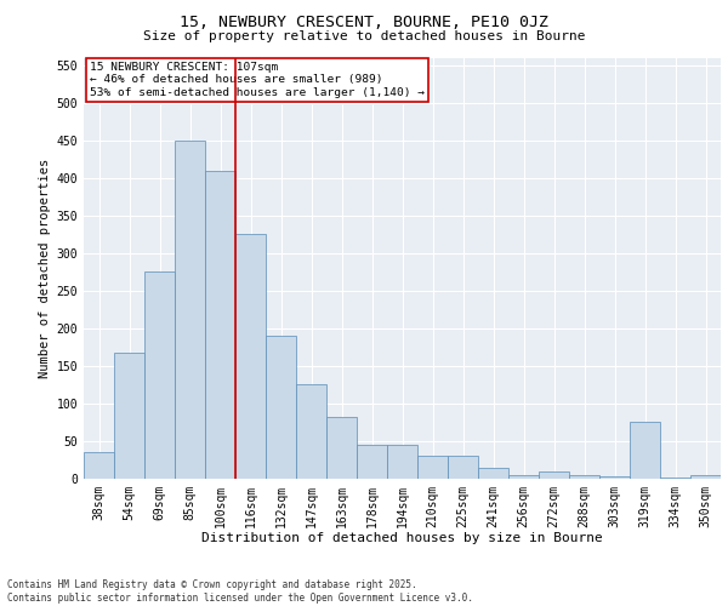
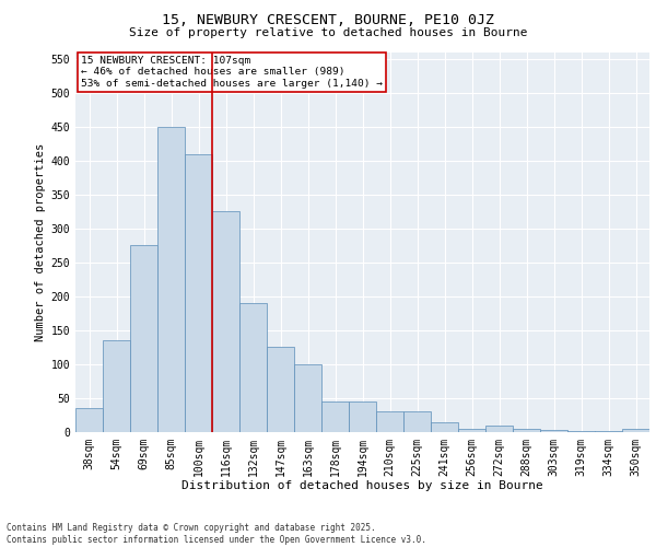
54sqm: 168 -> 135
163sqm: 82 -> 100
319sqm: 76 -> 2
